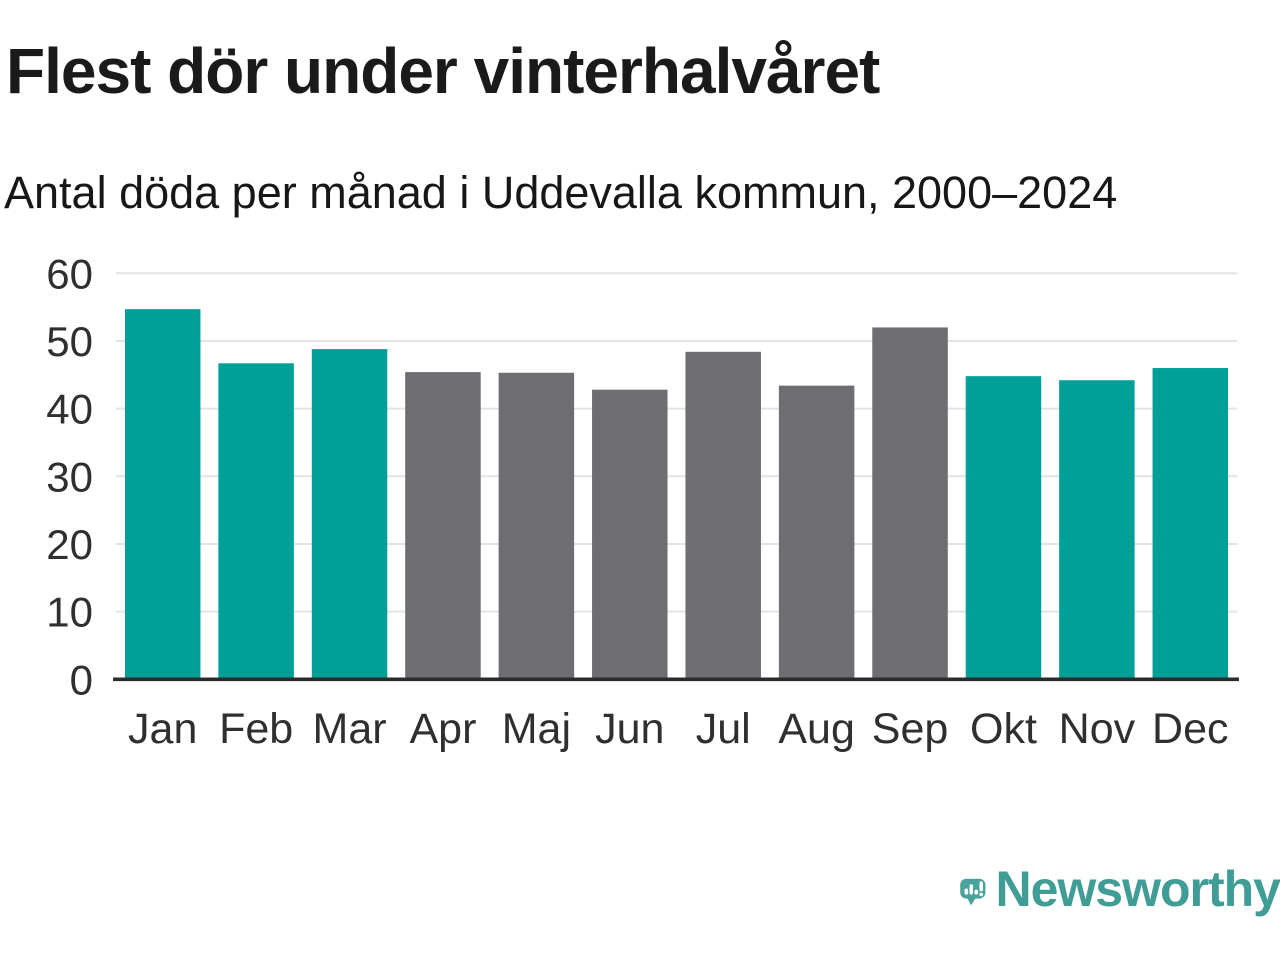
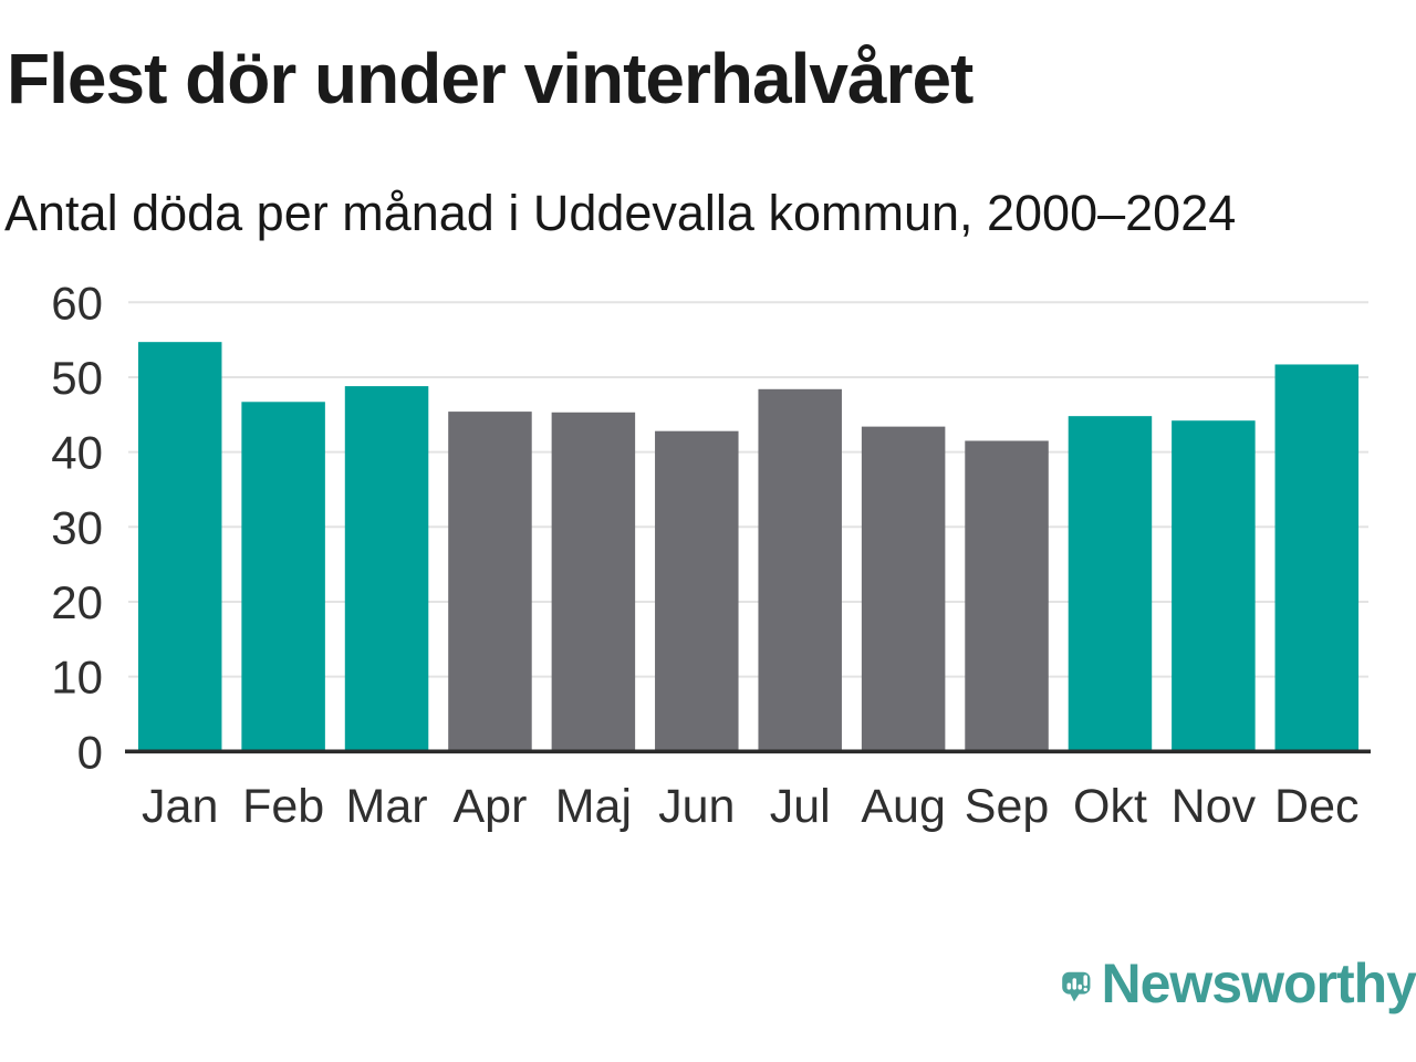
Sep: 52 -> 42
Dec: 46 -> 52
